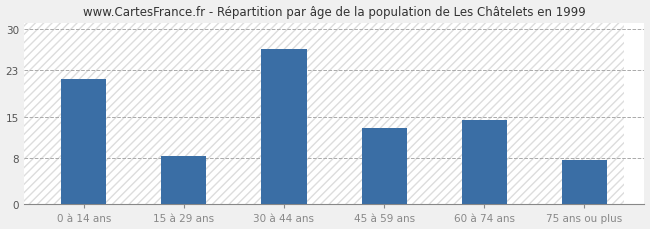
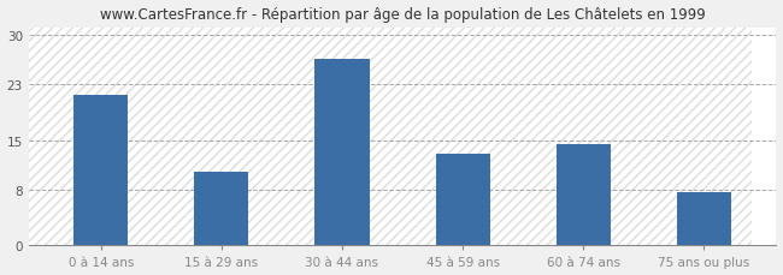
15 à 29 ans: 8.2 -> 10.5
